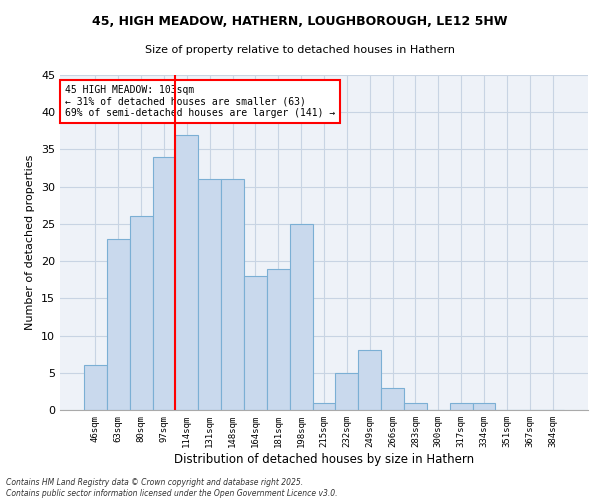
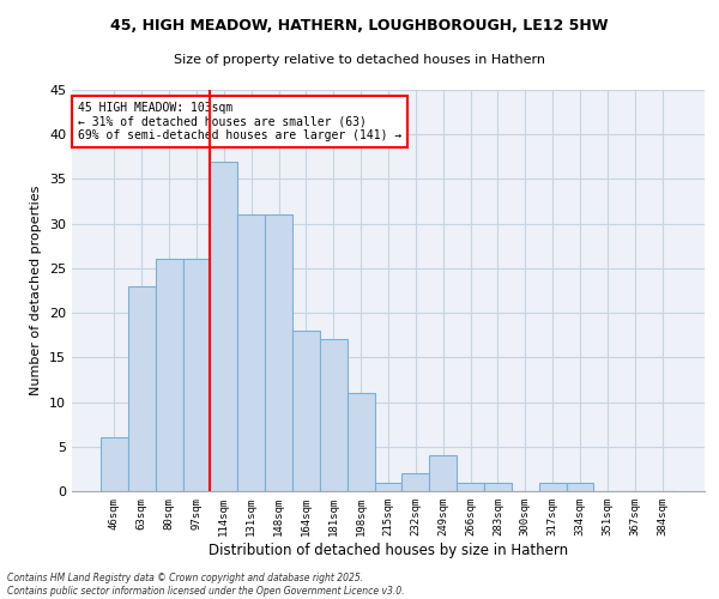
97sqm: 34 -> 26
181sqm: 19 -> 17
198sqm: 25 -> 11
232sqm: 5 -> 2
249sqm: 8 -> 4
266sqm: 3 -> 1
